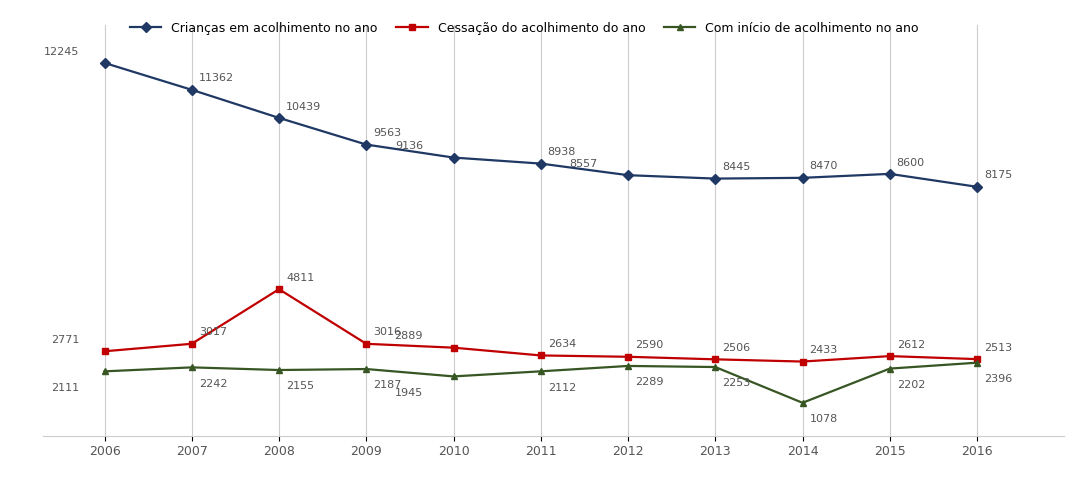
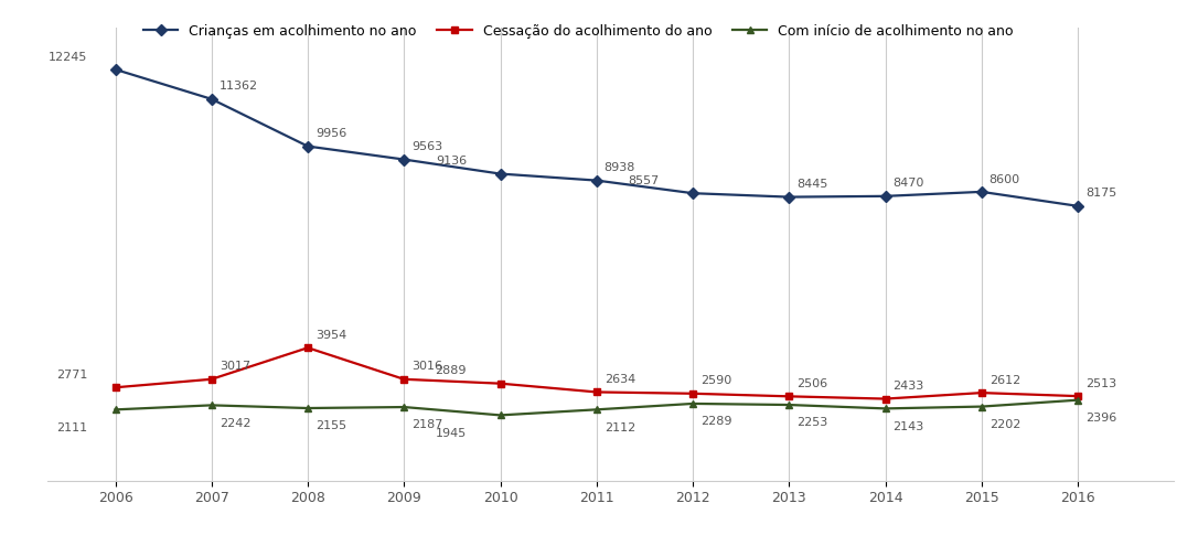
Crianças em acolhimento no ano/2008: 10439 -> 9956
Cessação do acolhimento do ano/2008: 4811 -> 3954
Com início de acolhimento no ano/2014: 1078 -> 2143
